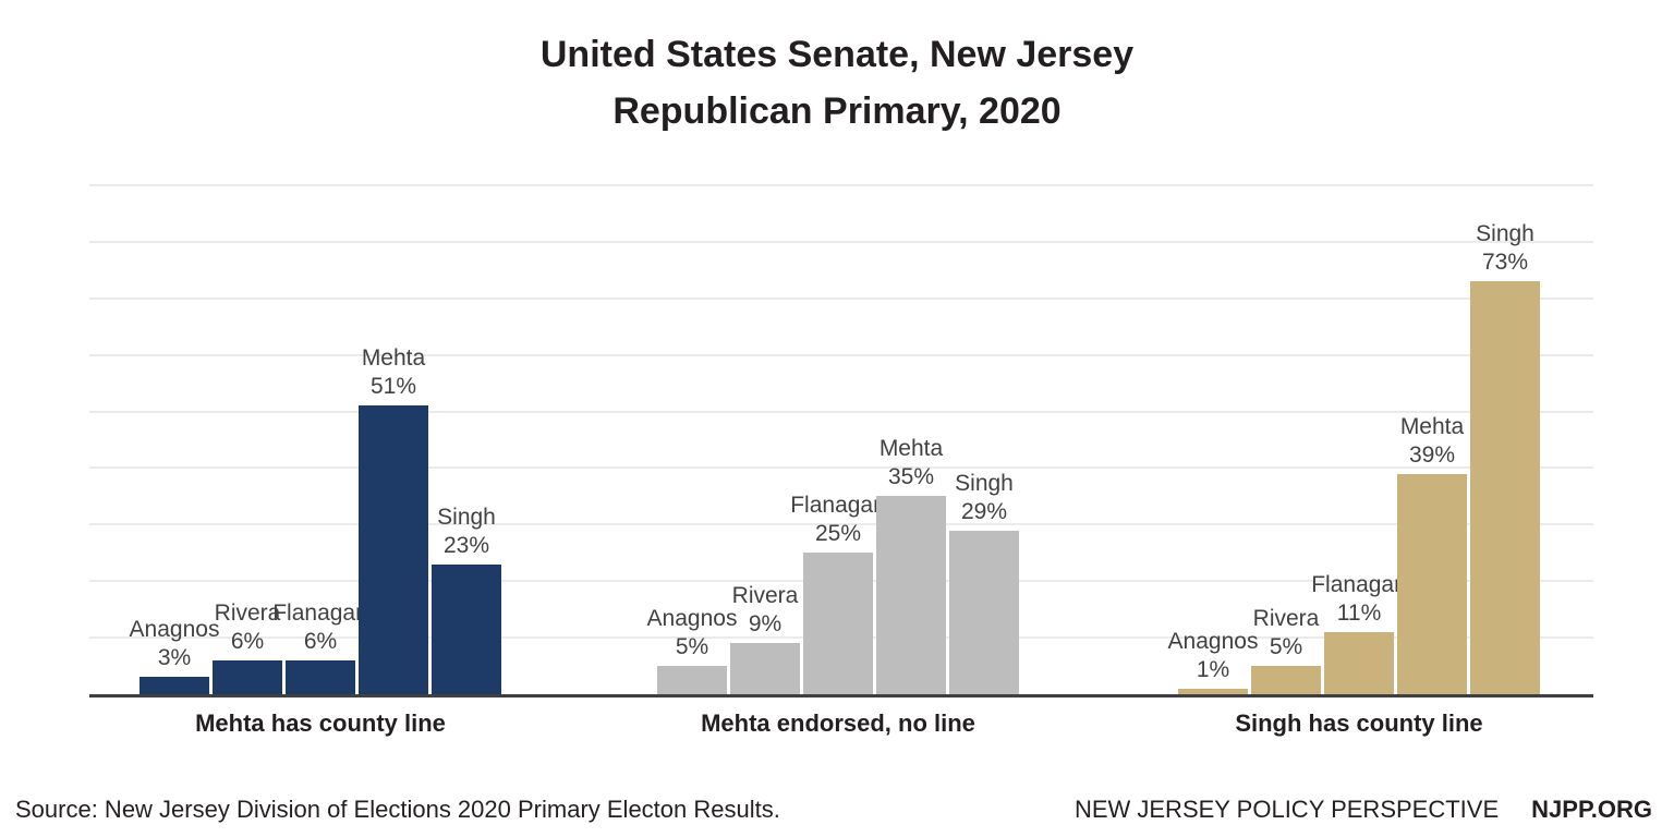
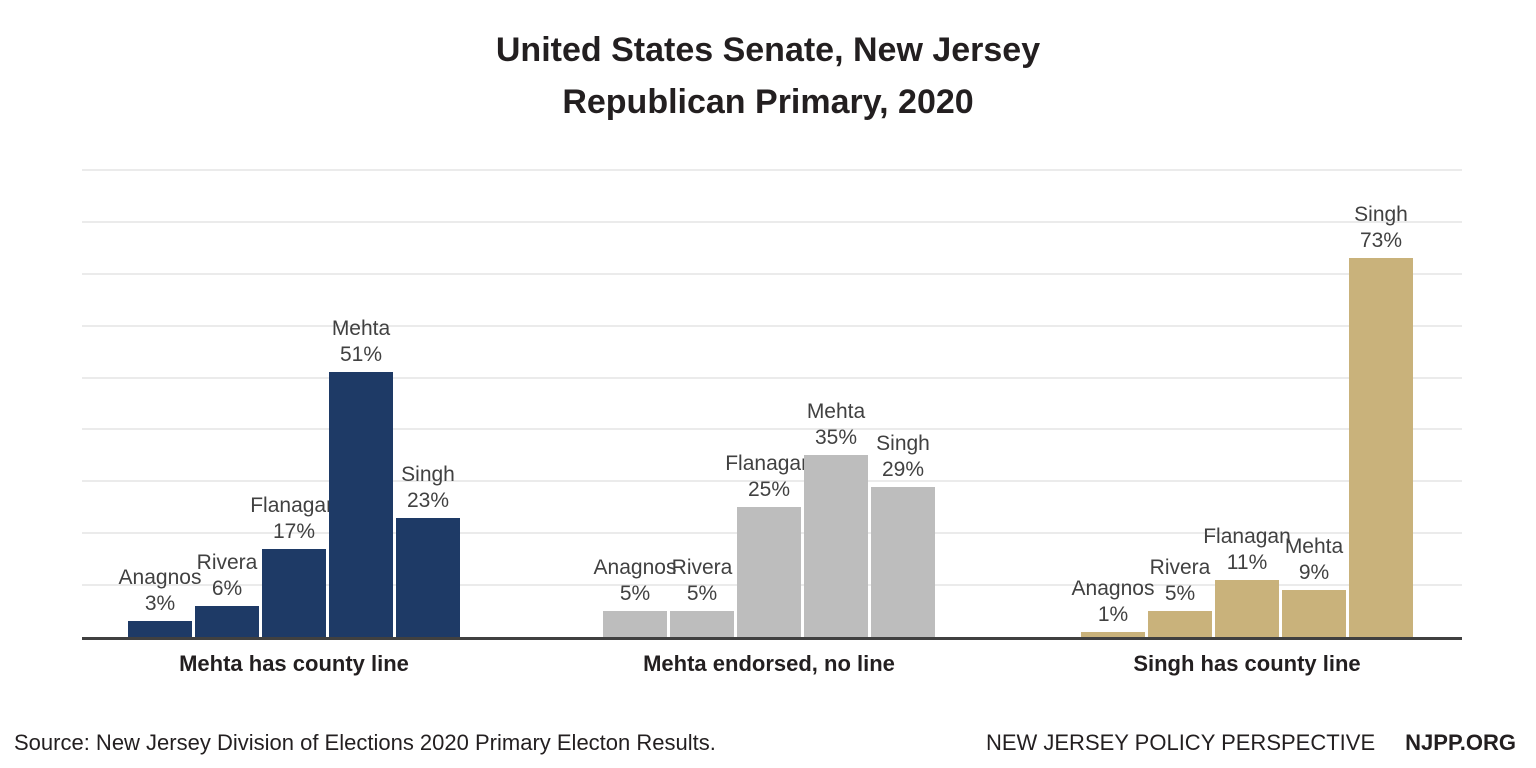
Mehta endorsed, no line/Rivera: 9% -> 5%
Mehta has county line/Flanagan: 6% -> 17%
Singh has county line/Mehta: 39% -> 9%
